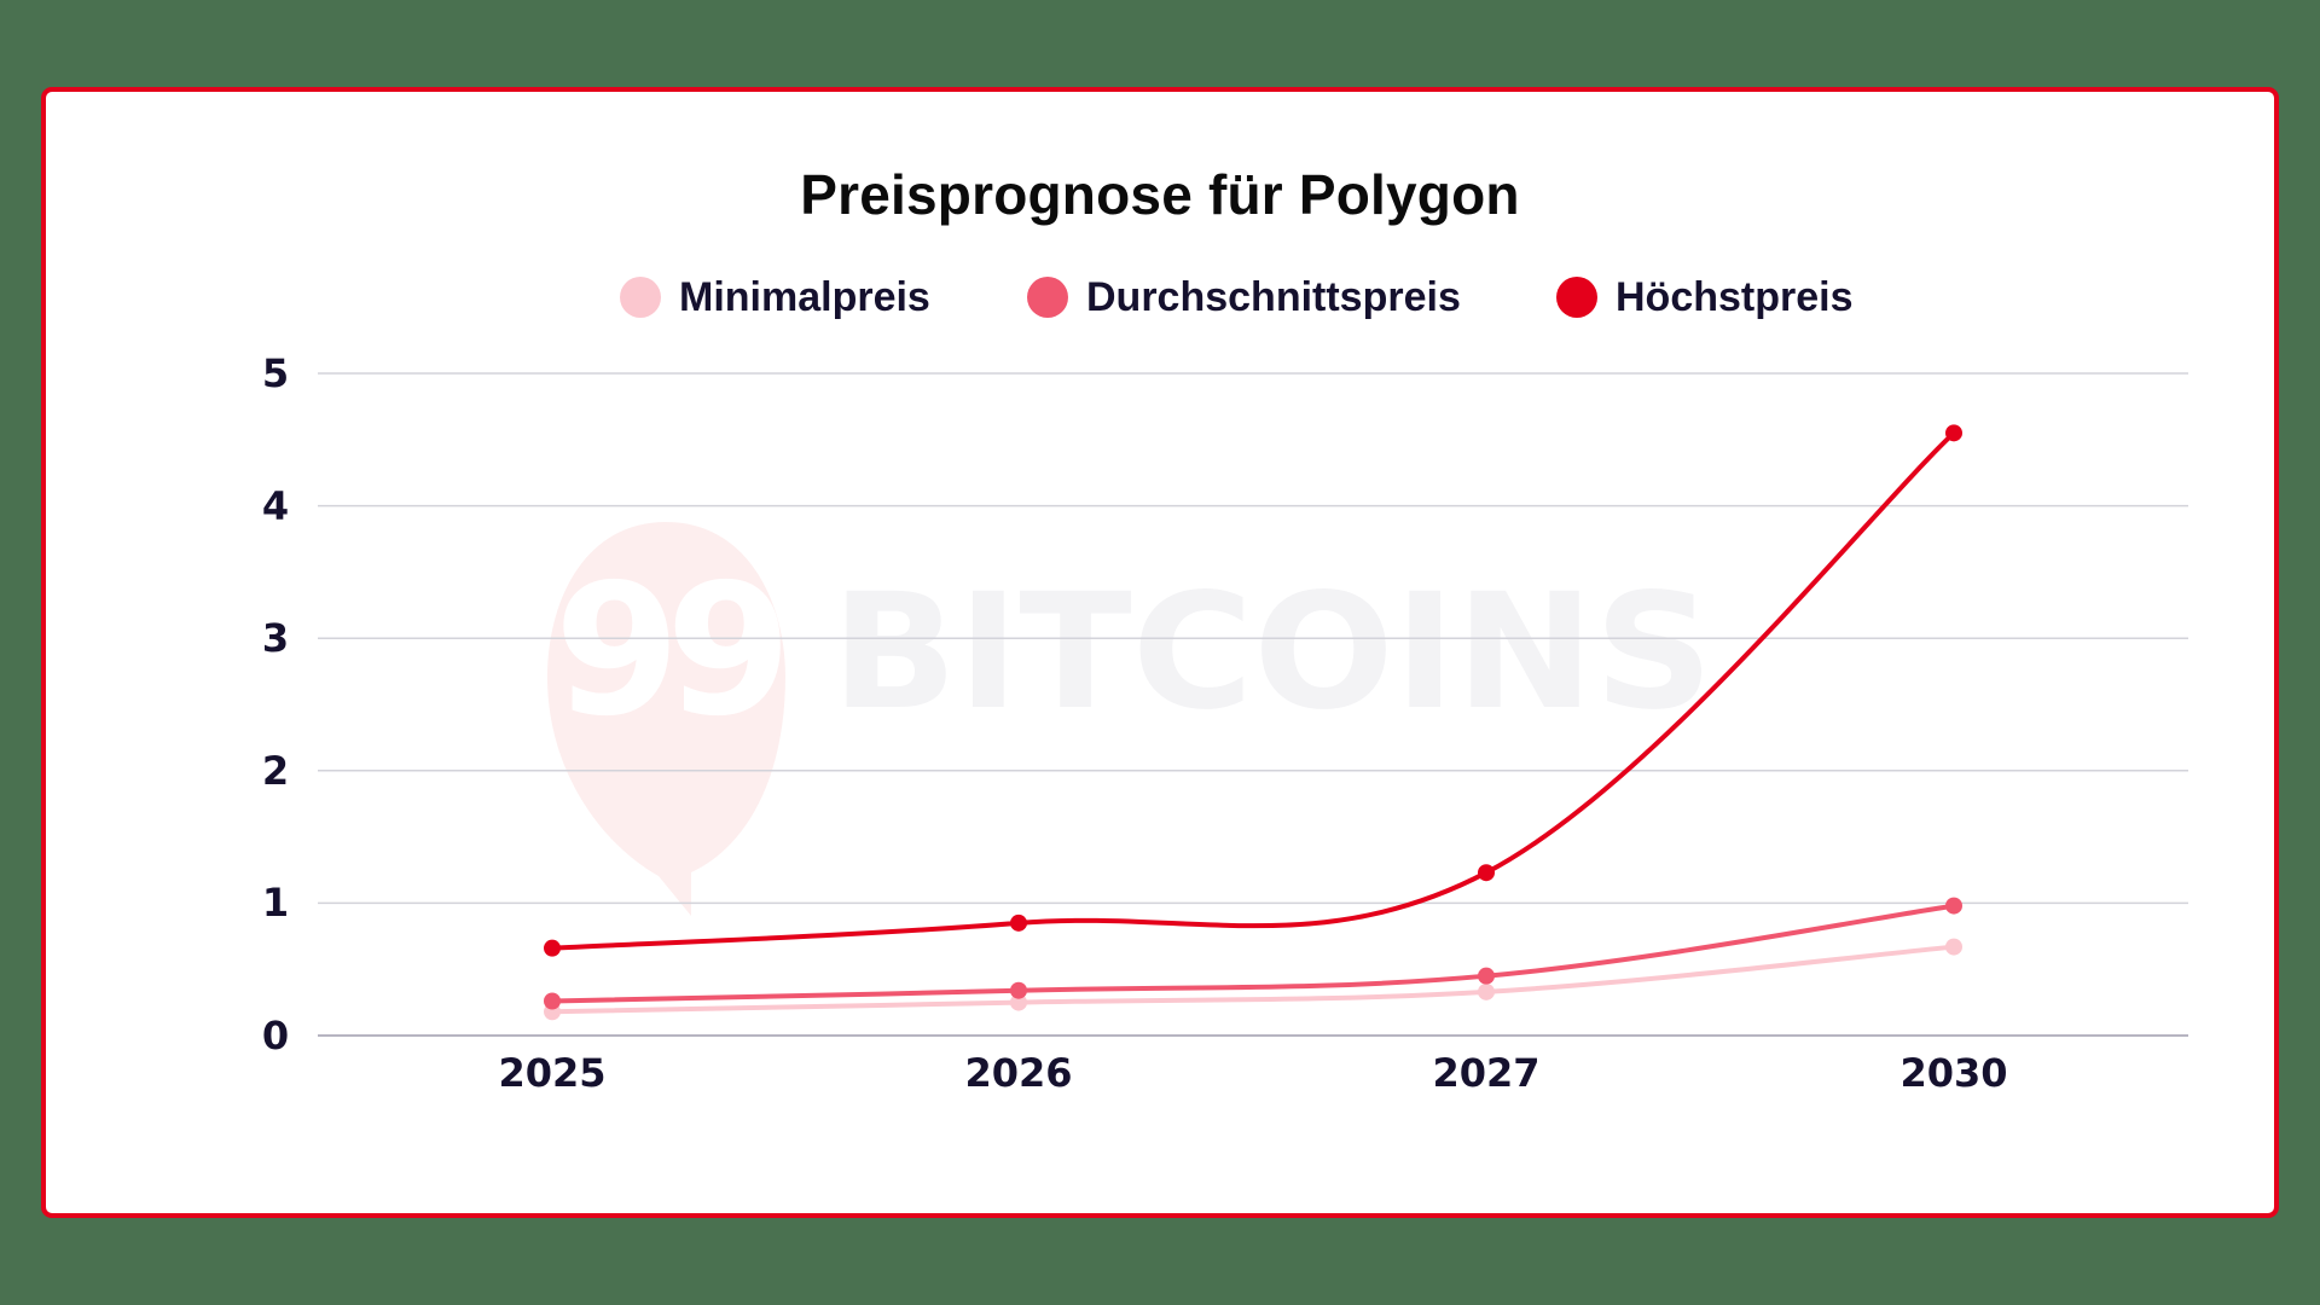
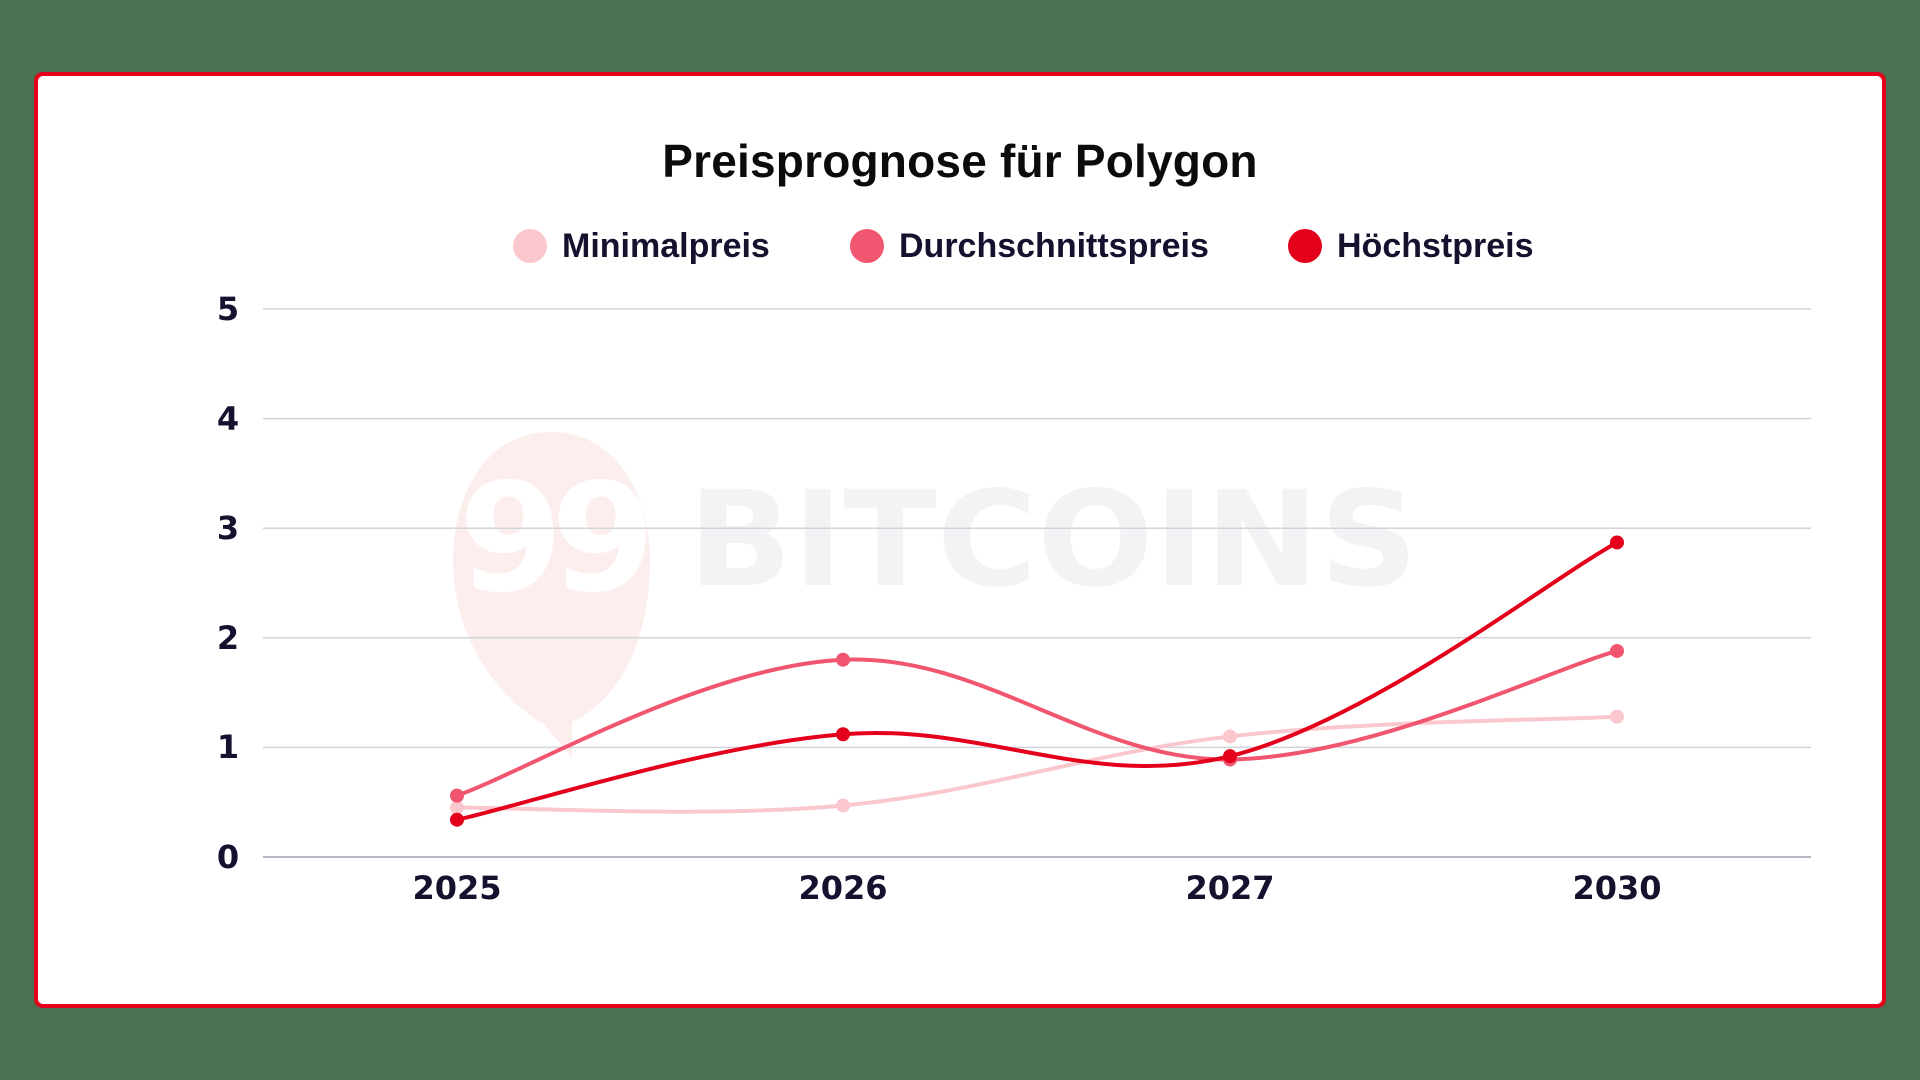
Minimalpreis/2025: 0.18 -> 0.45
Durchschnittspreis/2025: 0.26 -> 0.56
Höchstpreis/2025: 0.66 -> 0.34
Minimalpreis/2026: 0.25 -> 0.47
Durchschnittspreis/2026: 0.34 -> 1.80
Höchstpreis/2026: 0.85 -> 1.12
Minimalpreis/2027: 0.33 -> 1.10
Durchschnittspreis/2027: 0.45 -> 0.89
Höchstpreis/2027: 1.23 -> 0.92
Minimalpreis/2030: 0.67 -> 1.28
Durchschnittspreis/2030: 0.98 -> 1.88
Höchstpreis/2030: 4.55 -> 2.87
